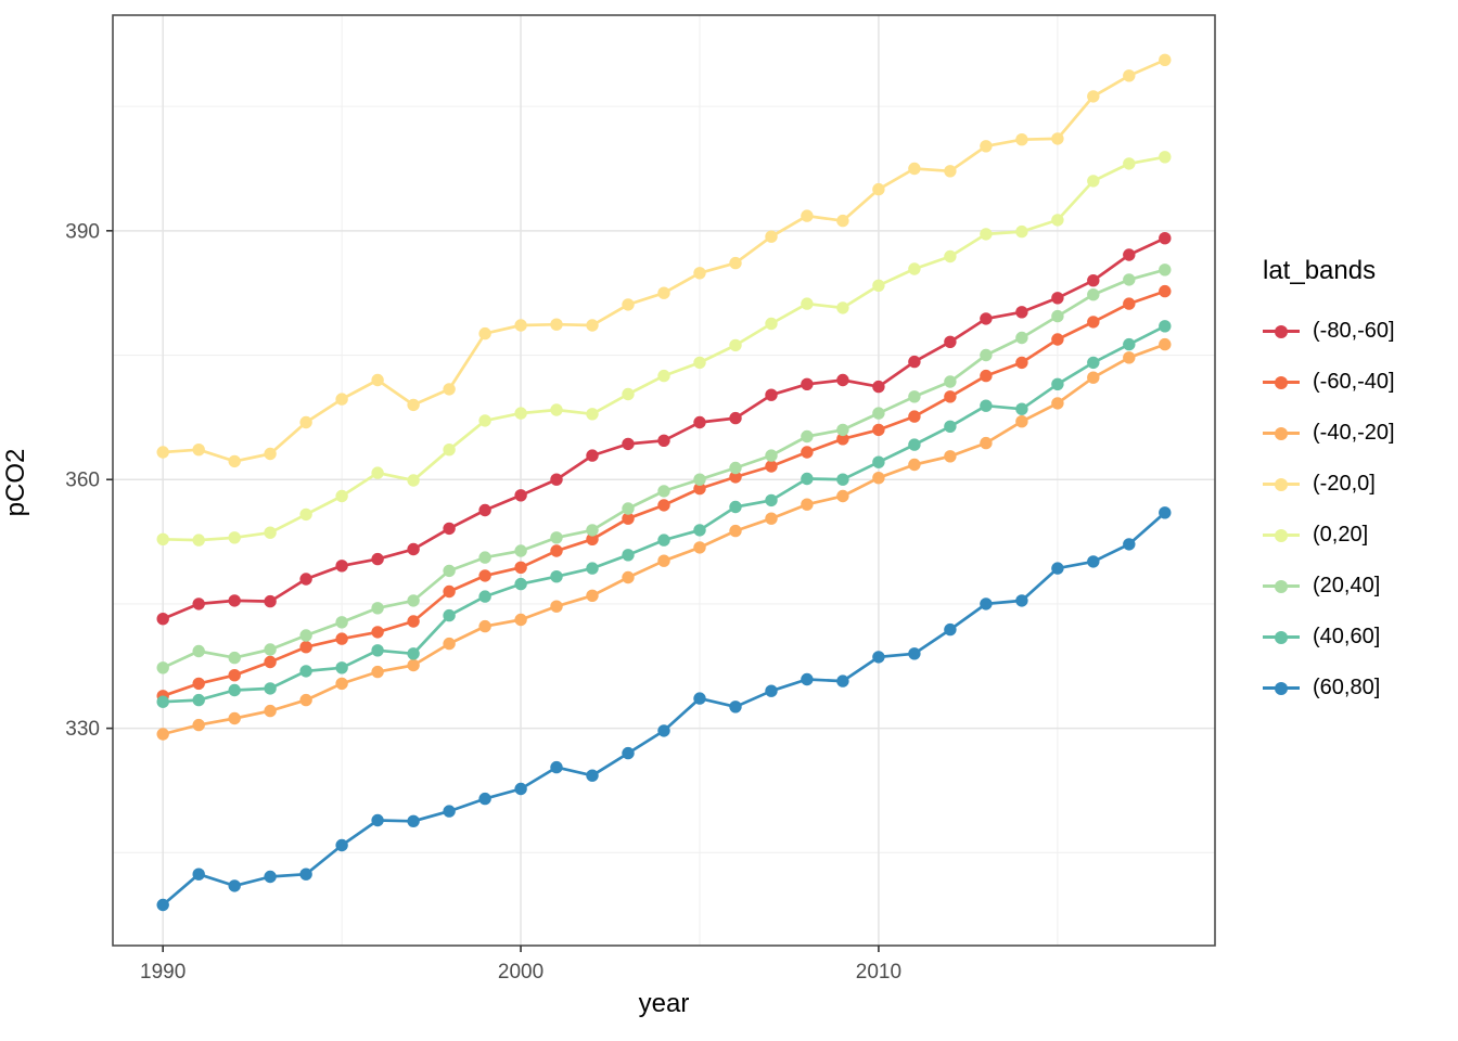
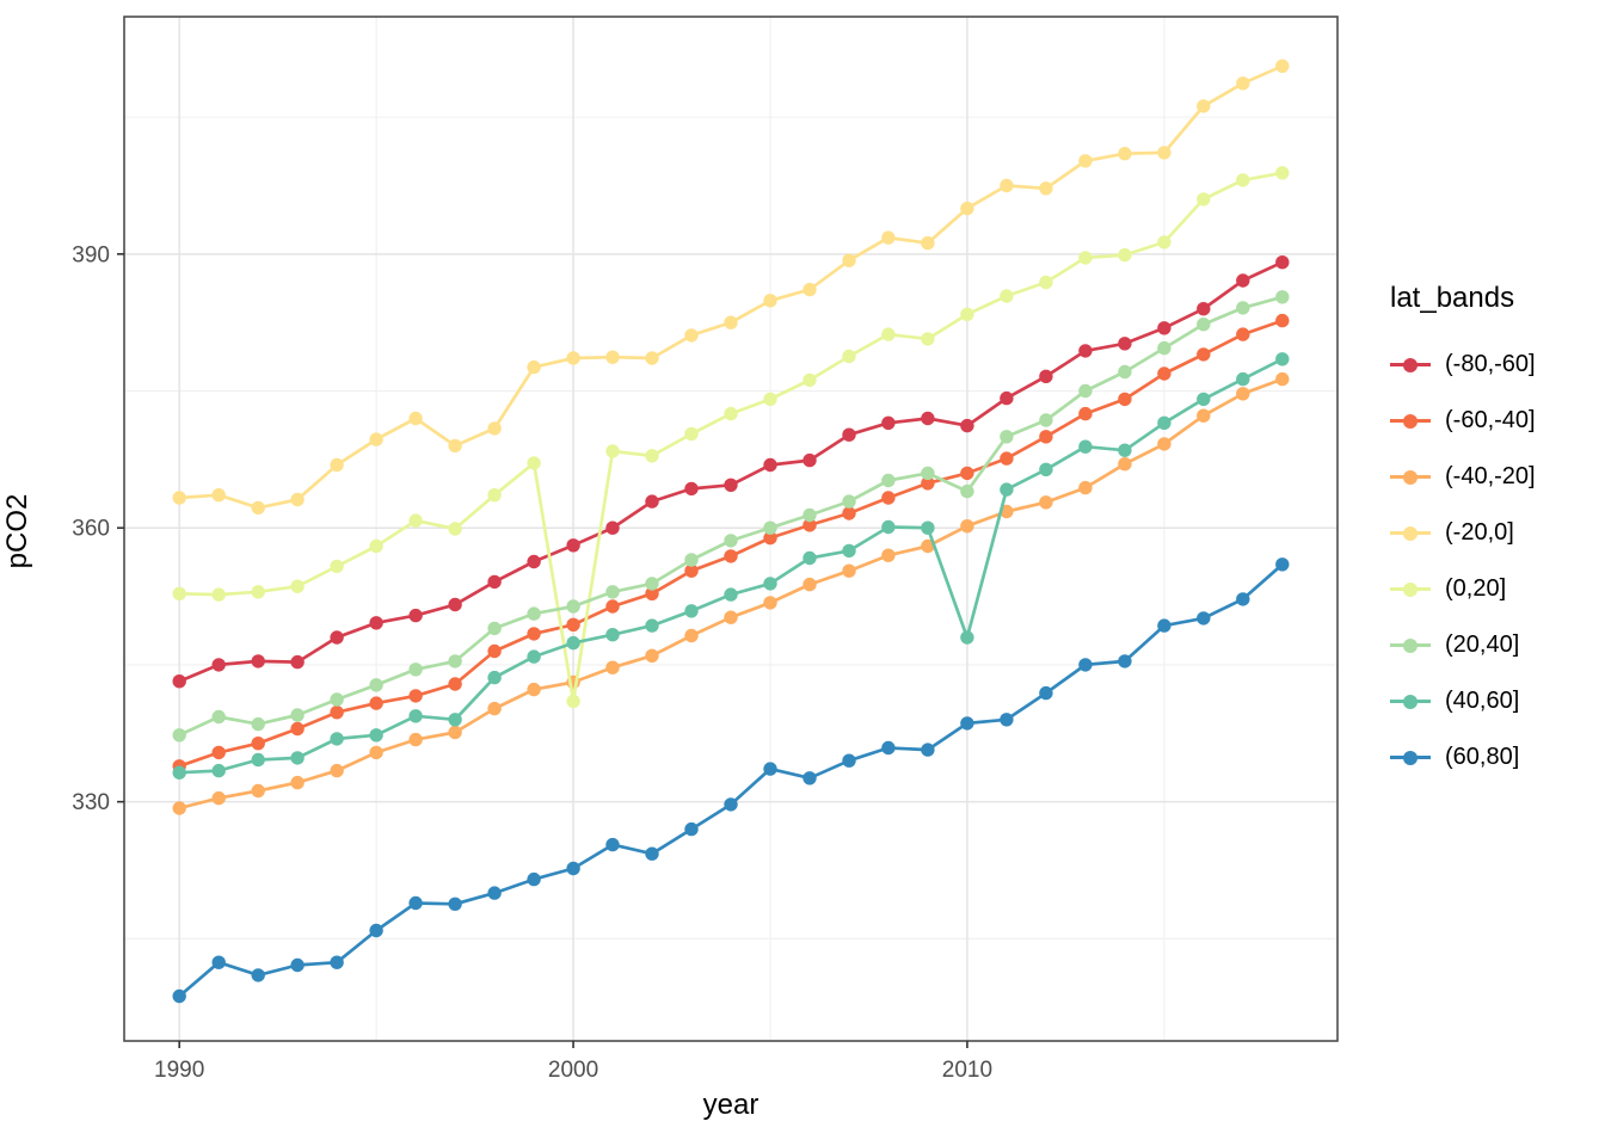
(0,20]/2000: 368 -> 341
(20,40]/2010: 368 -> 364
(40,60]/2010: 362 -> 348
